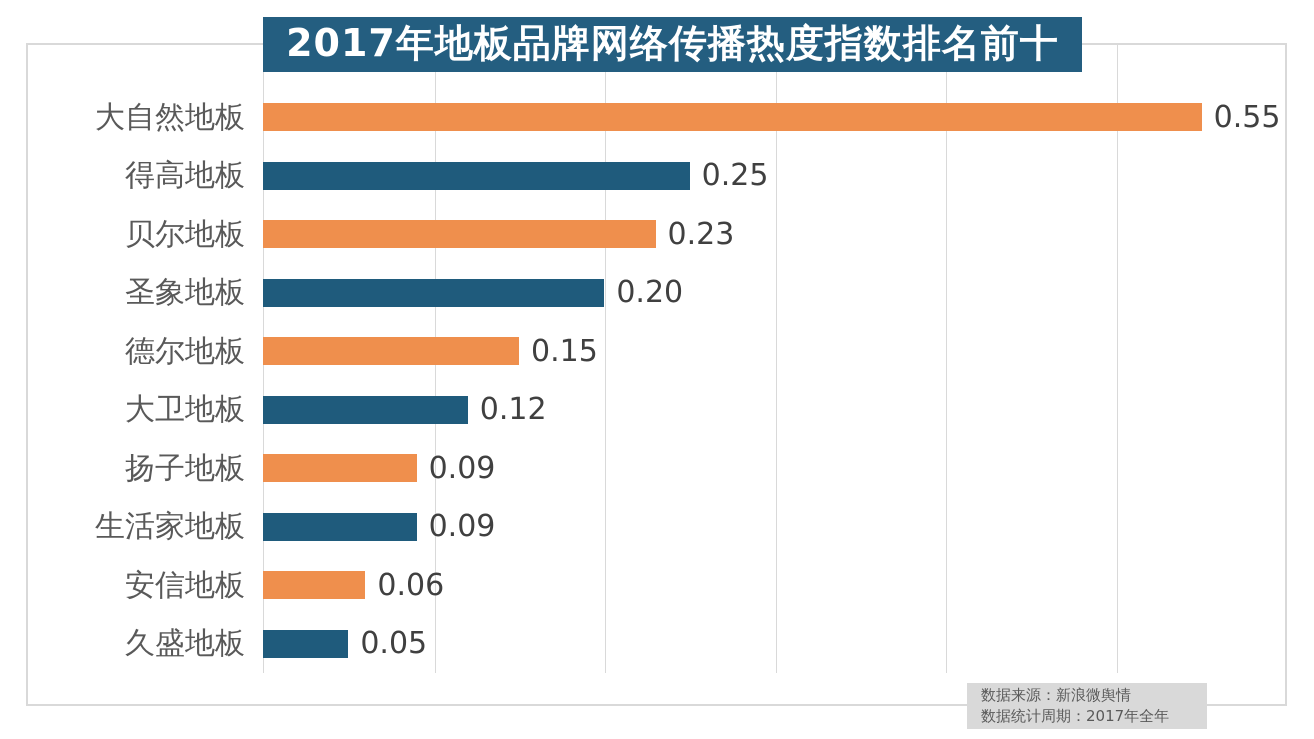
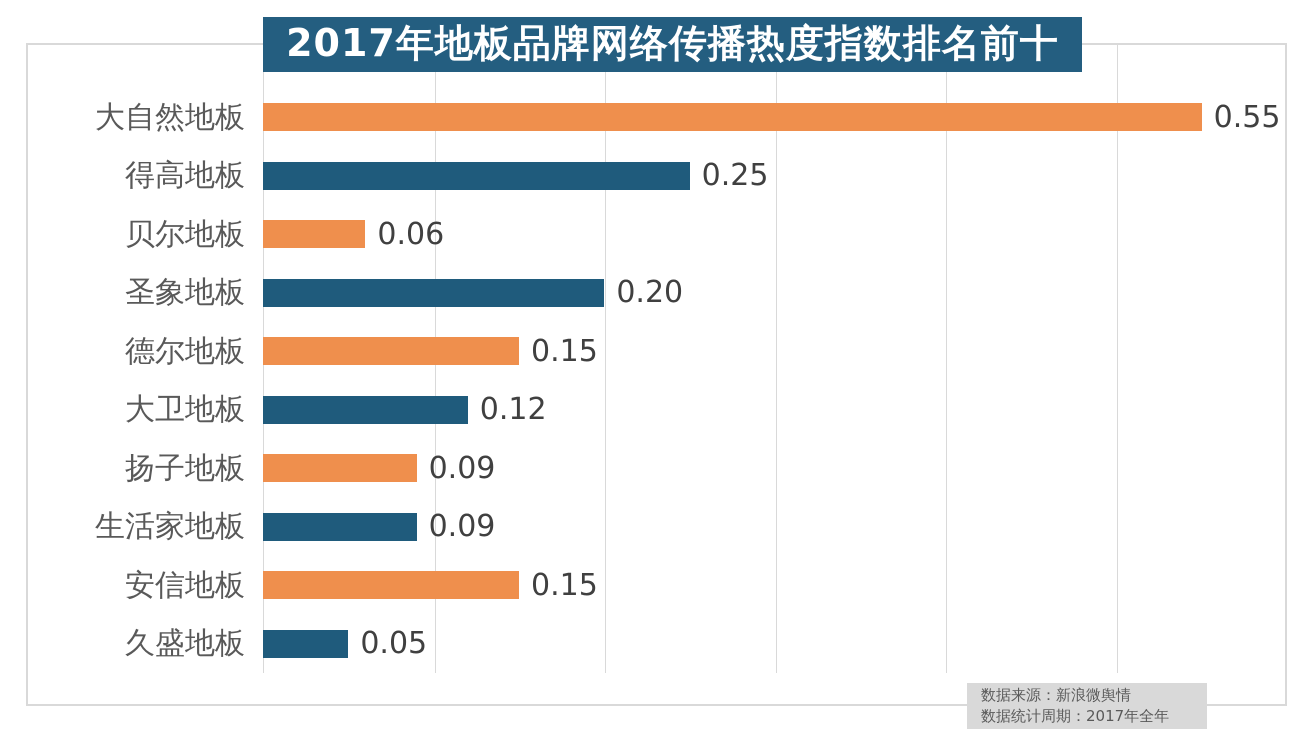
贝尔地板: 0.23 -> 0.06
安信地板: 0.06 -> 0.15
